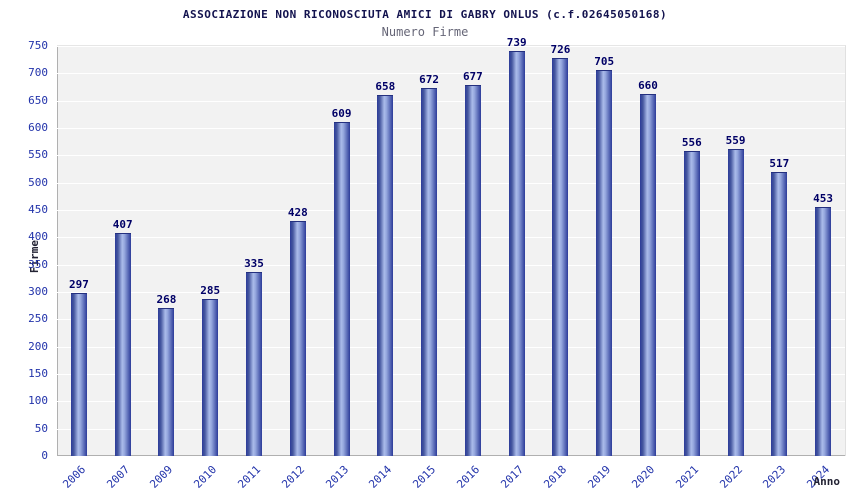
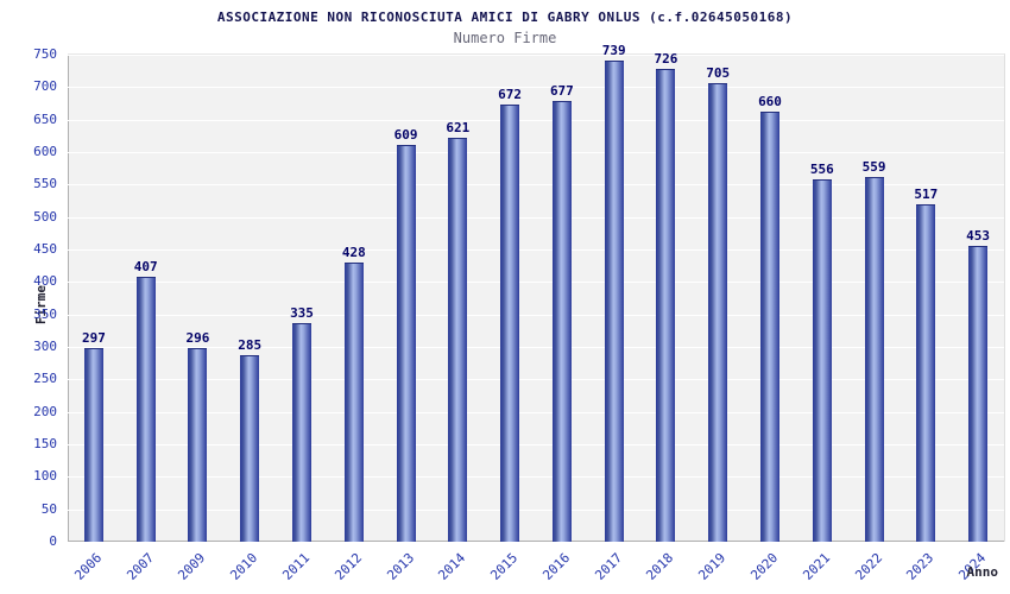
2009: 268 -> 296
2014: 658 -> 621
